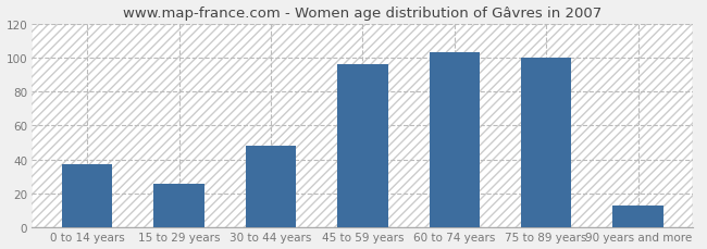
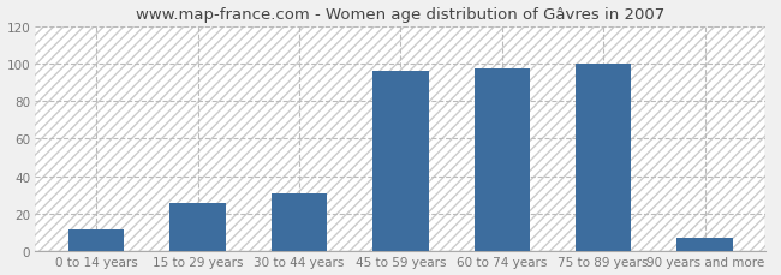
0 to 14 years: 37 -> 12
30 to 44 years: 48 -> 31
60 to 74 years: 103 -> 97
90 years and more: 13 -> 7
